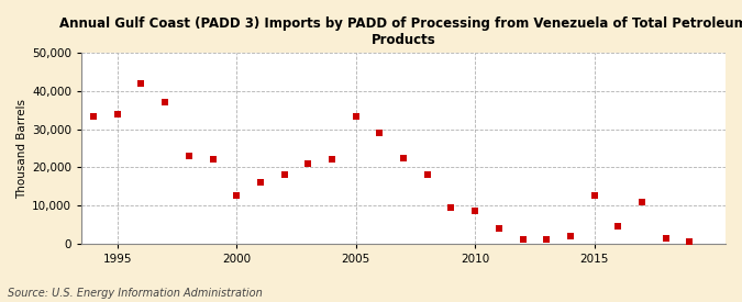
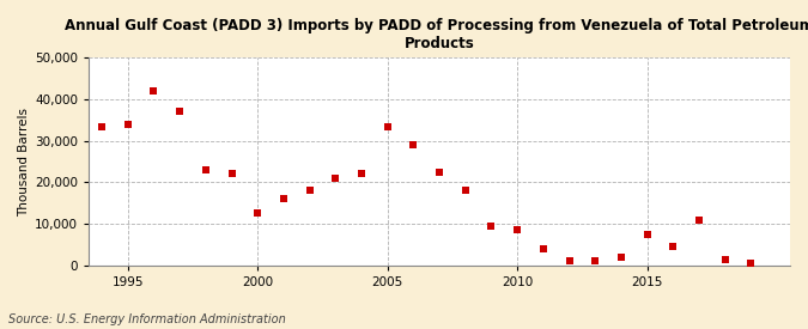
2015: 12,500 -> 7,500
